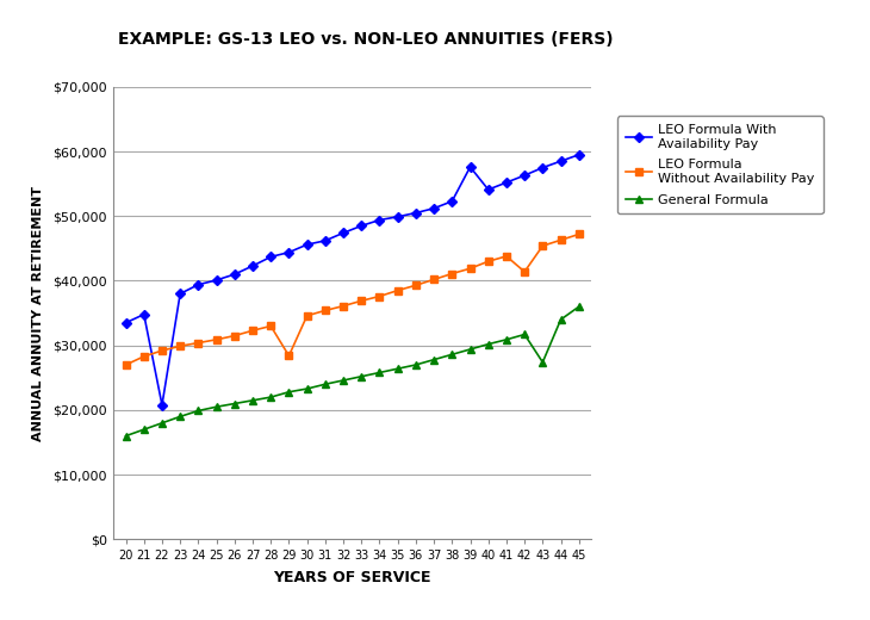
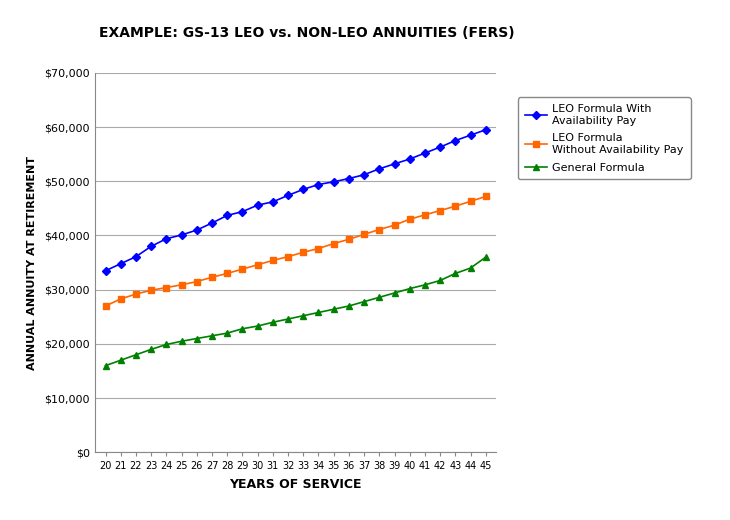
LEO Formula With Availability Pay/22: $20,800 -> $36,100
LEO Formula Without Availability Pay/29: $28,400 -> $33,800
LEO Formula With Availability Pay/39: $57,600 -> $53,200
LEO Formula Without Availability Pay/42: $41,400 -> $44,600
General Formula/43: $27,400 -> $33,000
